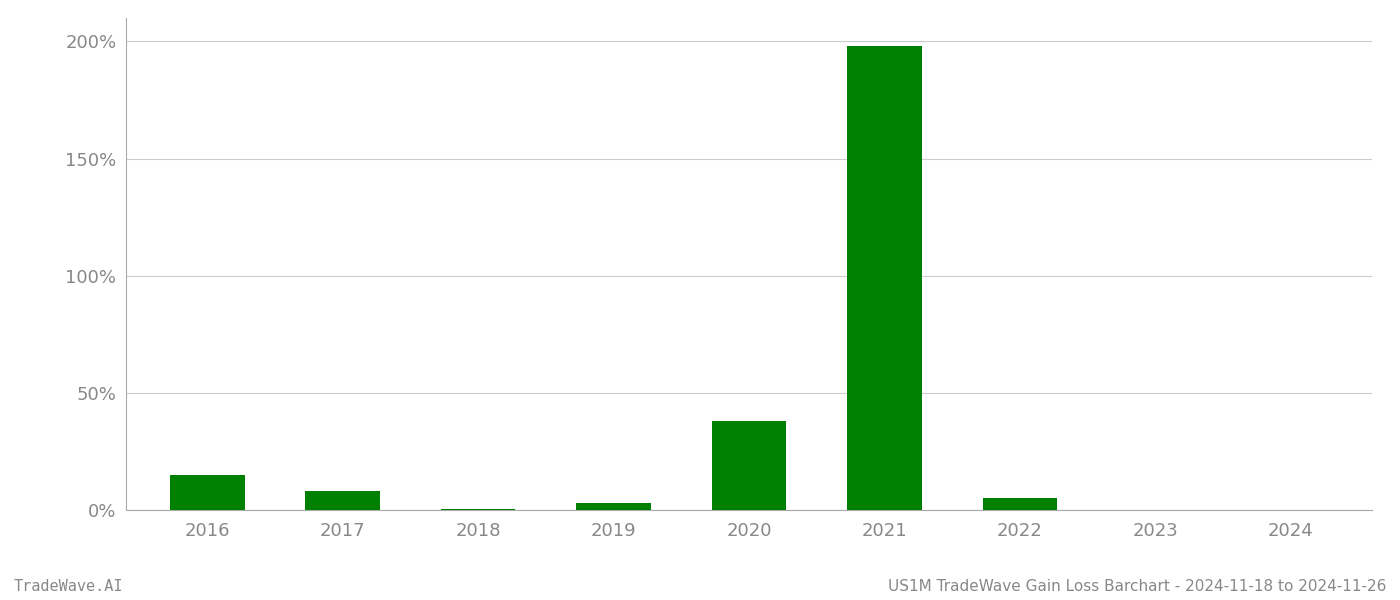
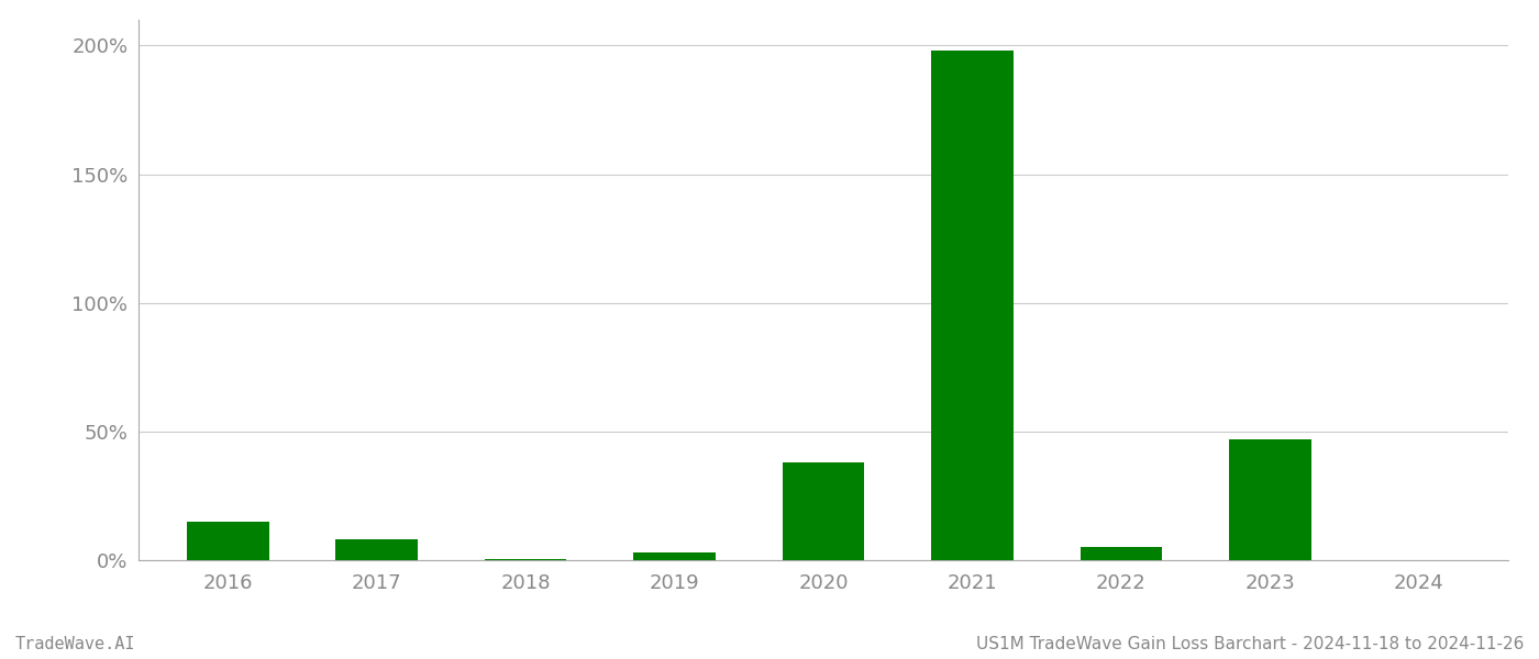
2023: 0.2% -> 47.0%
